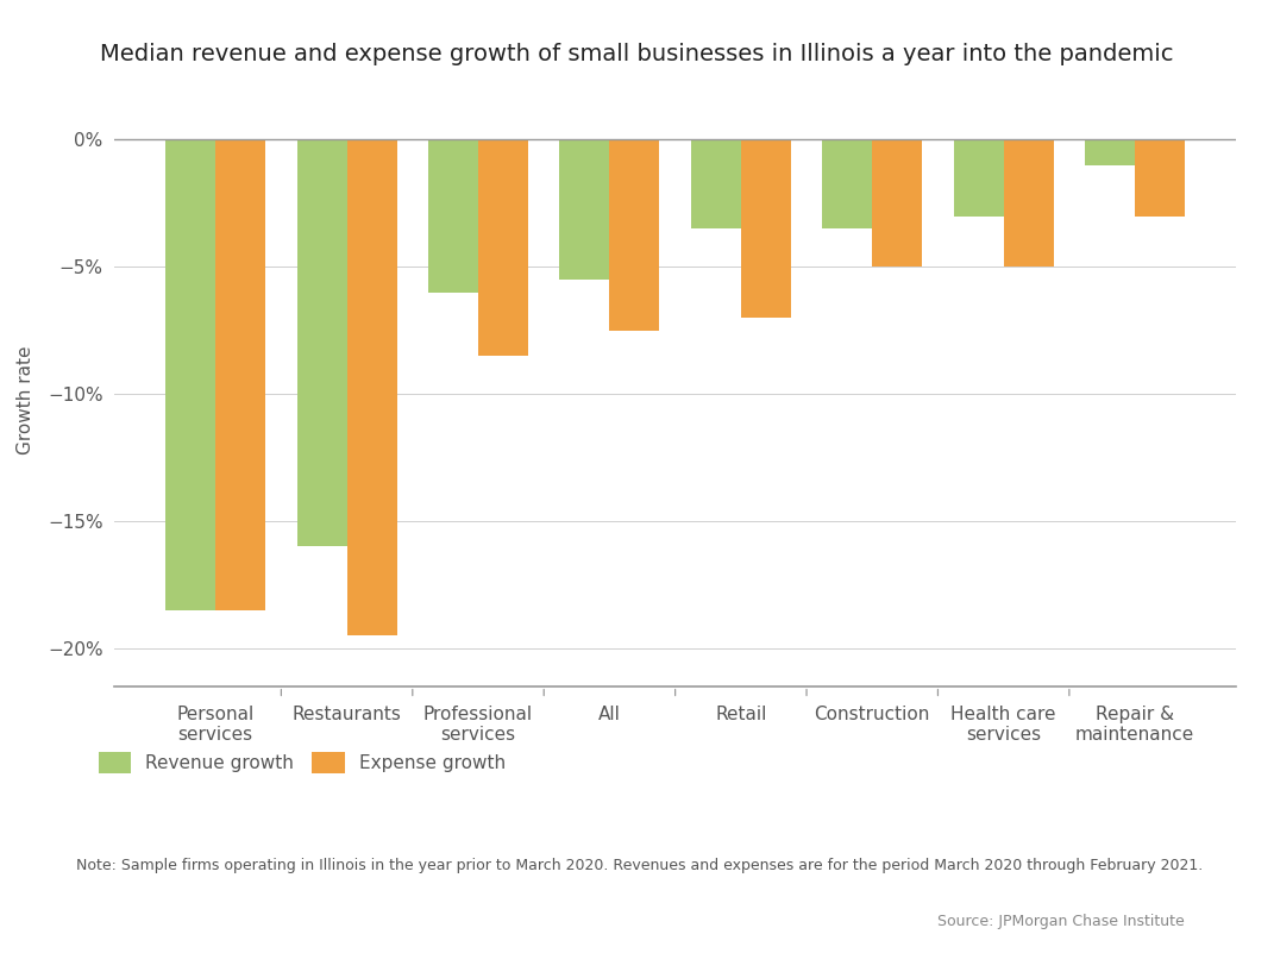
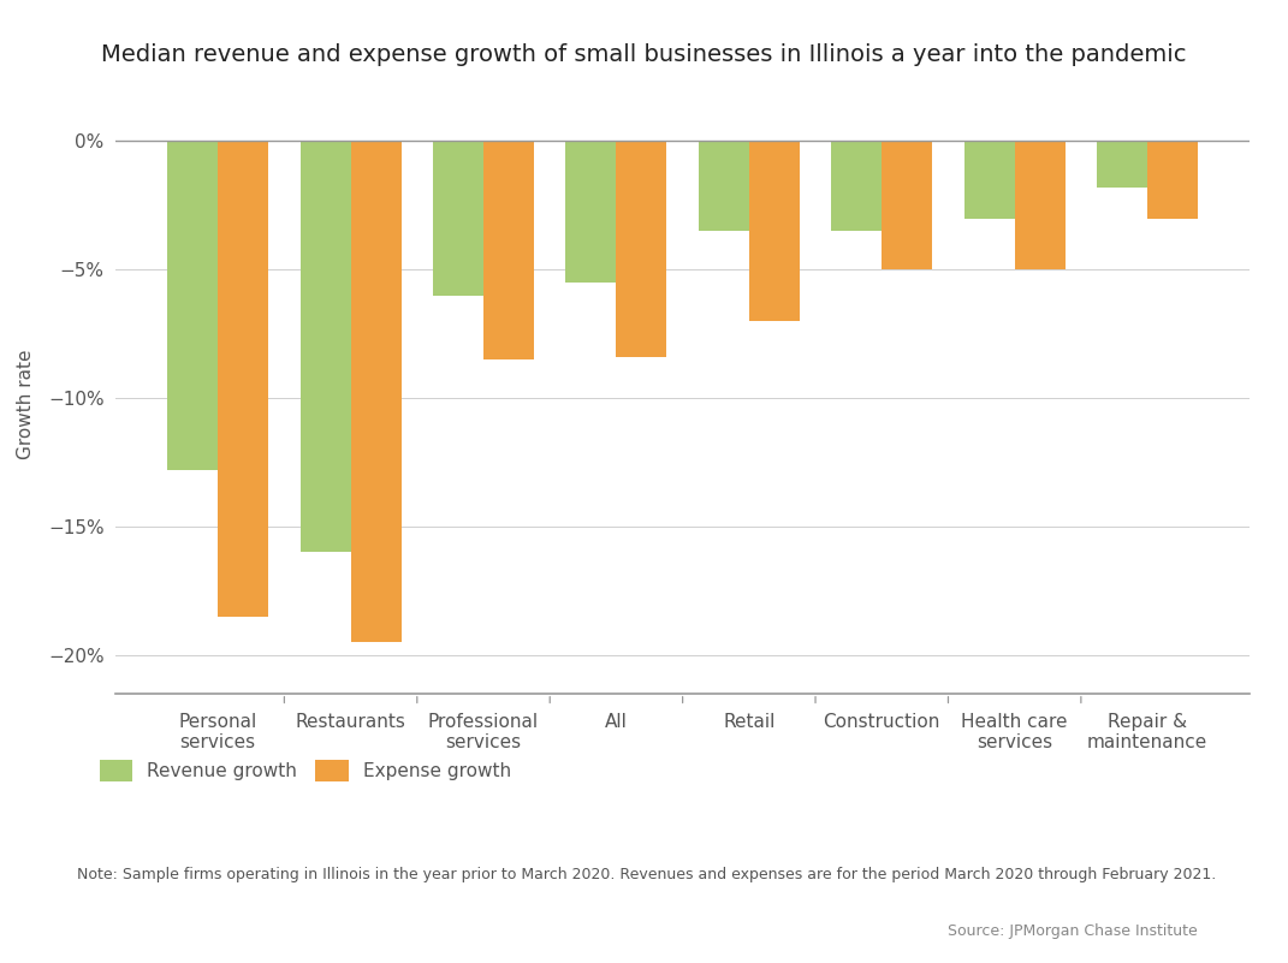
Revenue growth/Personal services: -18.5% -> -12.8%
Expense growth/All: -7.5% -> -8.4%
Revenue growth/Repair & maintenance: -1.0% -> -1.8%
